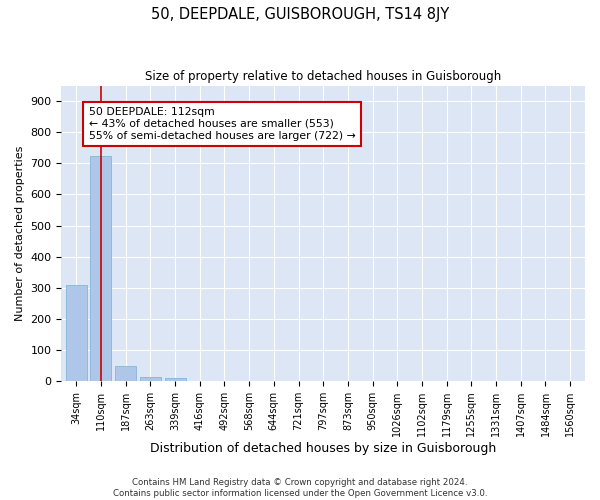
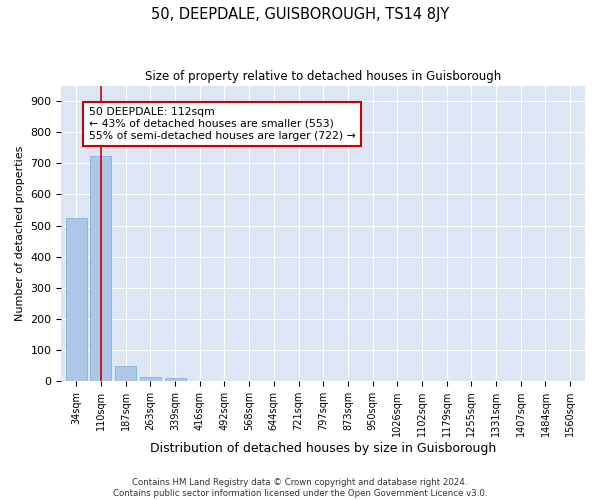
34sqm: 310 -> 525
